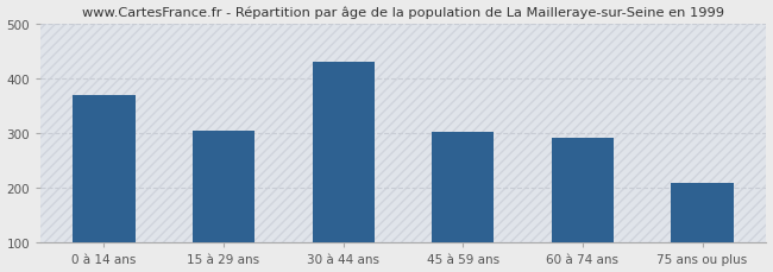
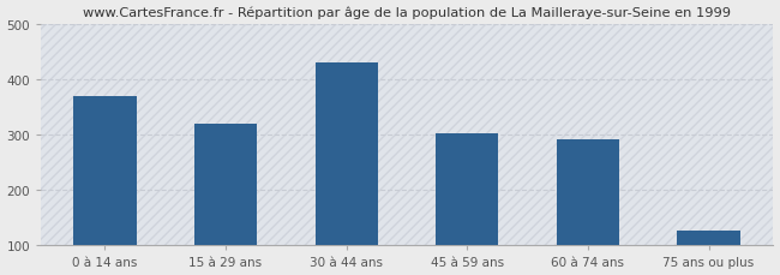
15 à 29 ans: 305 -> 320
75 ans ou plus: 210 -> 128
